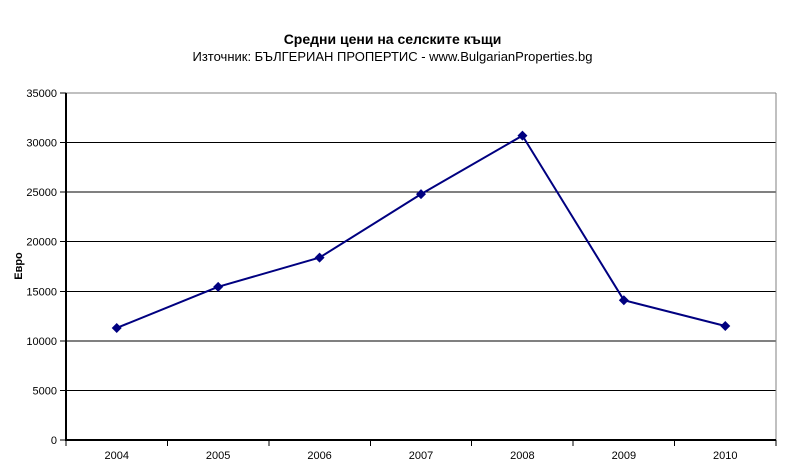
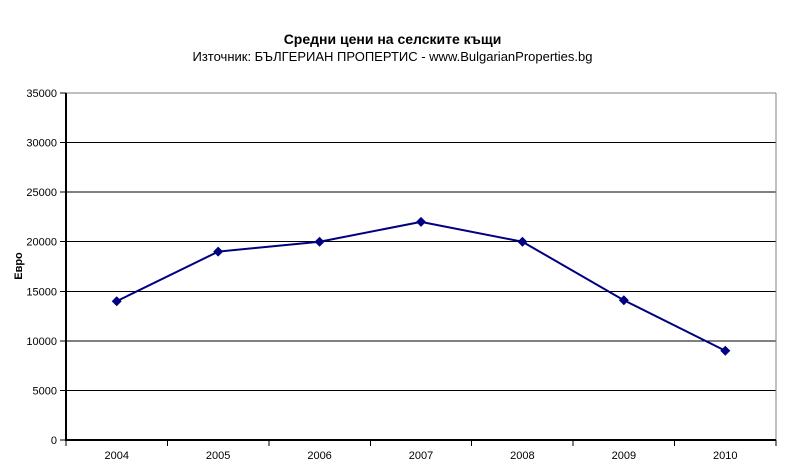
2004: 11000 -> 14000
2005: 15000 -> 19000
2006: 18000 -> 20000
2007: 25000 -> 22000
2008: 31000 -> 20000
2010: 12000 -> 9000
